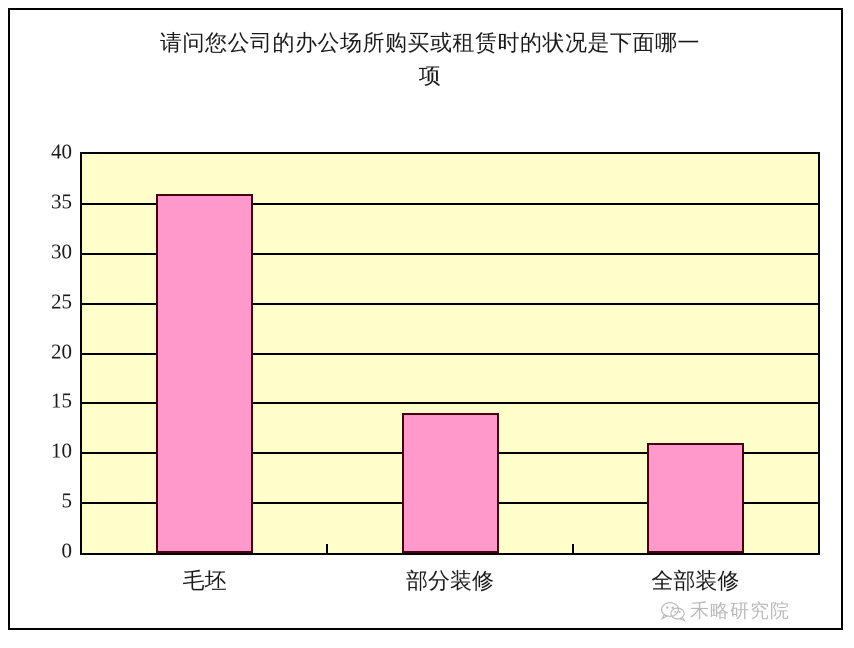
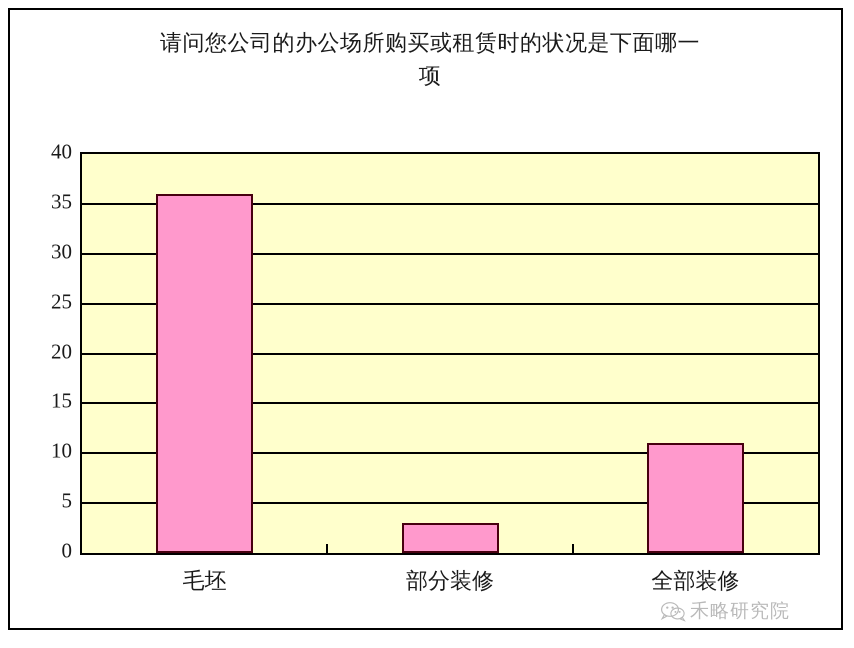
部分装修: 14 -> 3
